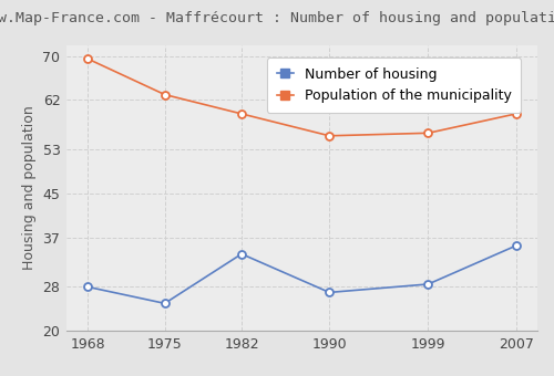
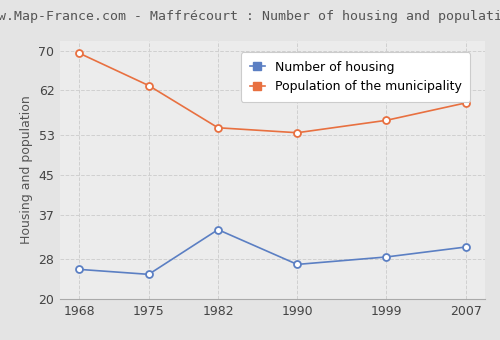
Number of housing/1968: 28.0 -> 26.0
Population of the municipality/1982: 59.5 -> 54.5
Population of the municipality/1990: 55.5 -> 53.5
Number of housing/2007: 35.5 -> 30.5
